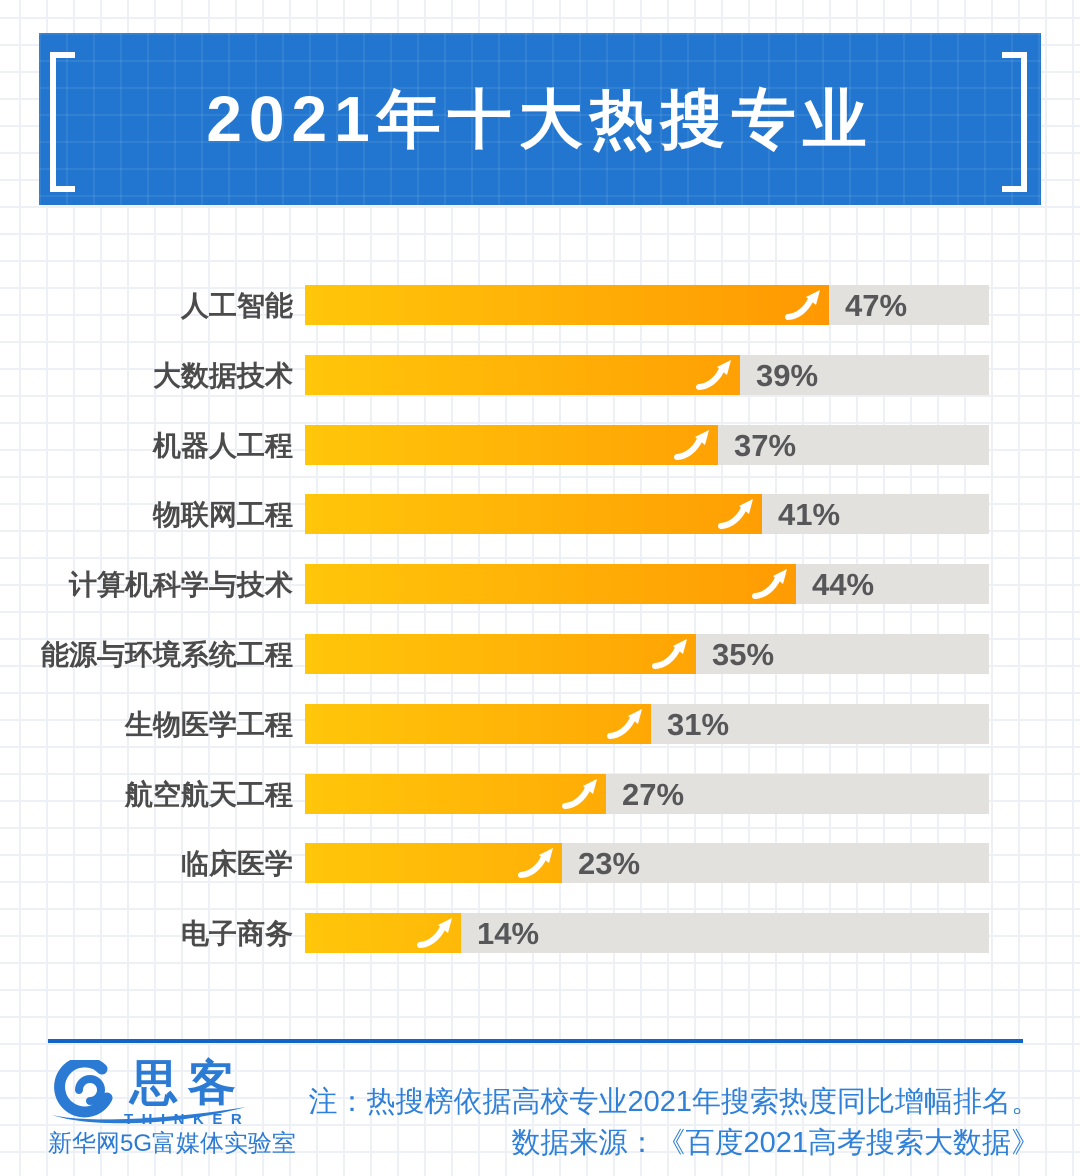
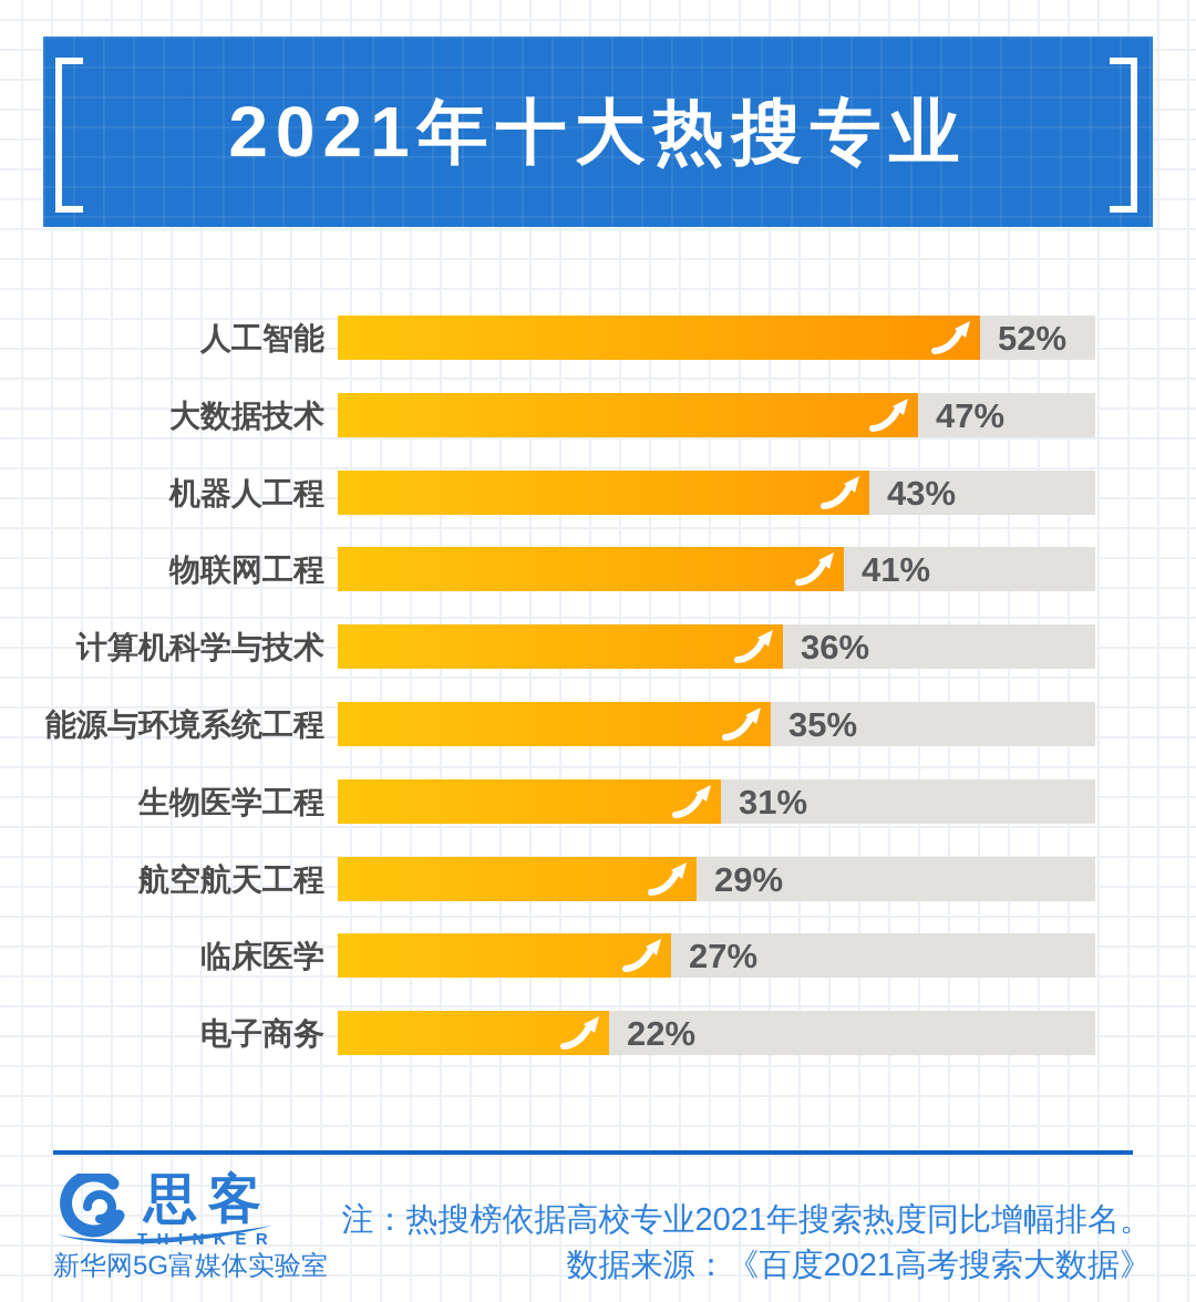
人工智能: 47% -> 52%
大数据技术: 39% -> 47%
机器人工程: 37% -> 43%
计算机科学与技术: 44% -> 36%
航空航天工程: 27% -> 29%
临床医学: 23% -> 27%
电子商务: 14% -> 22%
